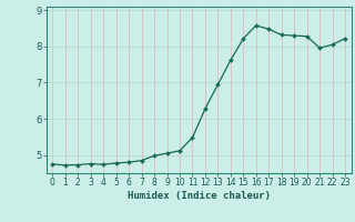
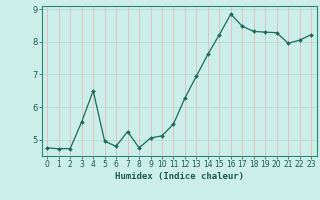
3: 4.76 -> 5.55
4: 4.74 -> 6.50
5: 4.78 -> 4.95
7: 4.85 -> 5.25
8: 4.98 -> 4.75
16: 8.58 -> 8.85
